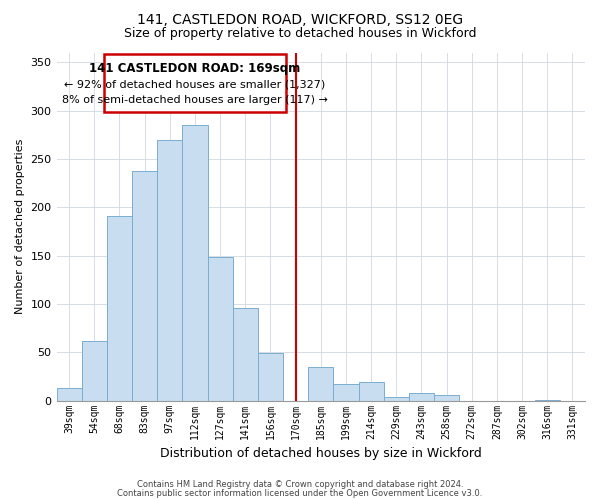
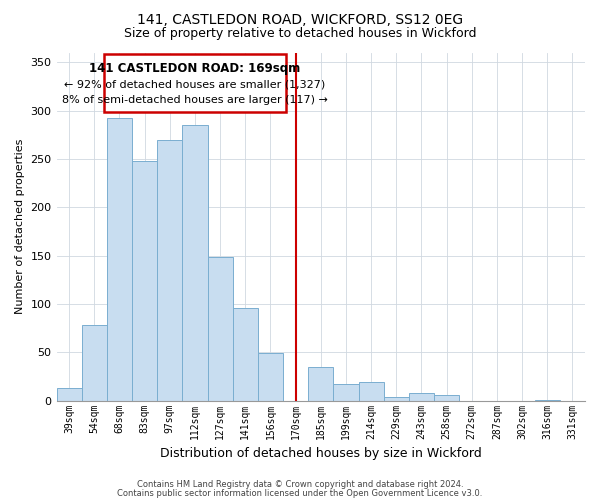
54sqm: 62 -> 78
68sqm: 191 -> 292
83sqm: 237 -> 248
